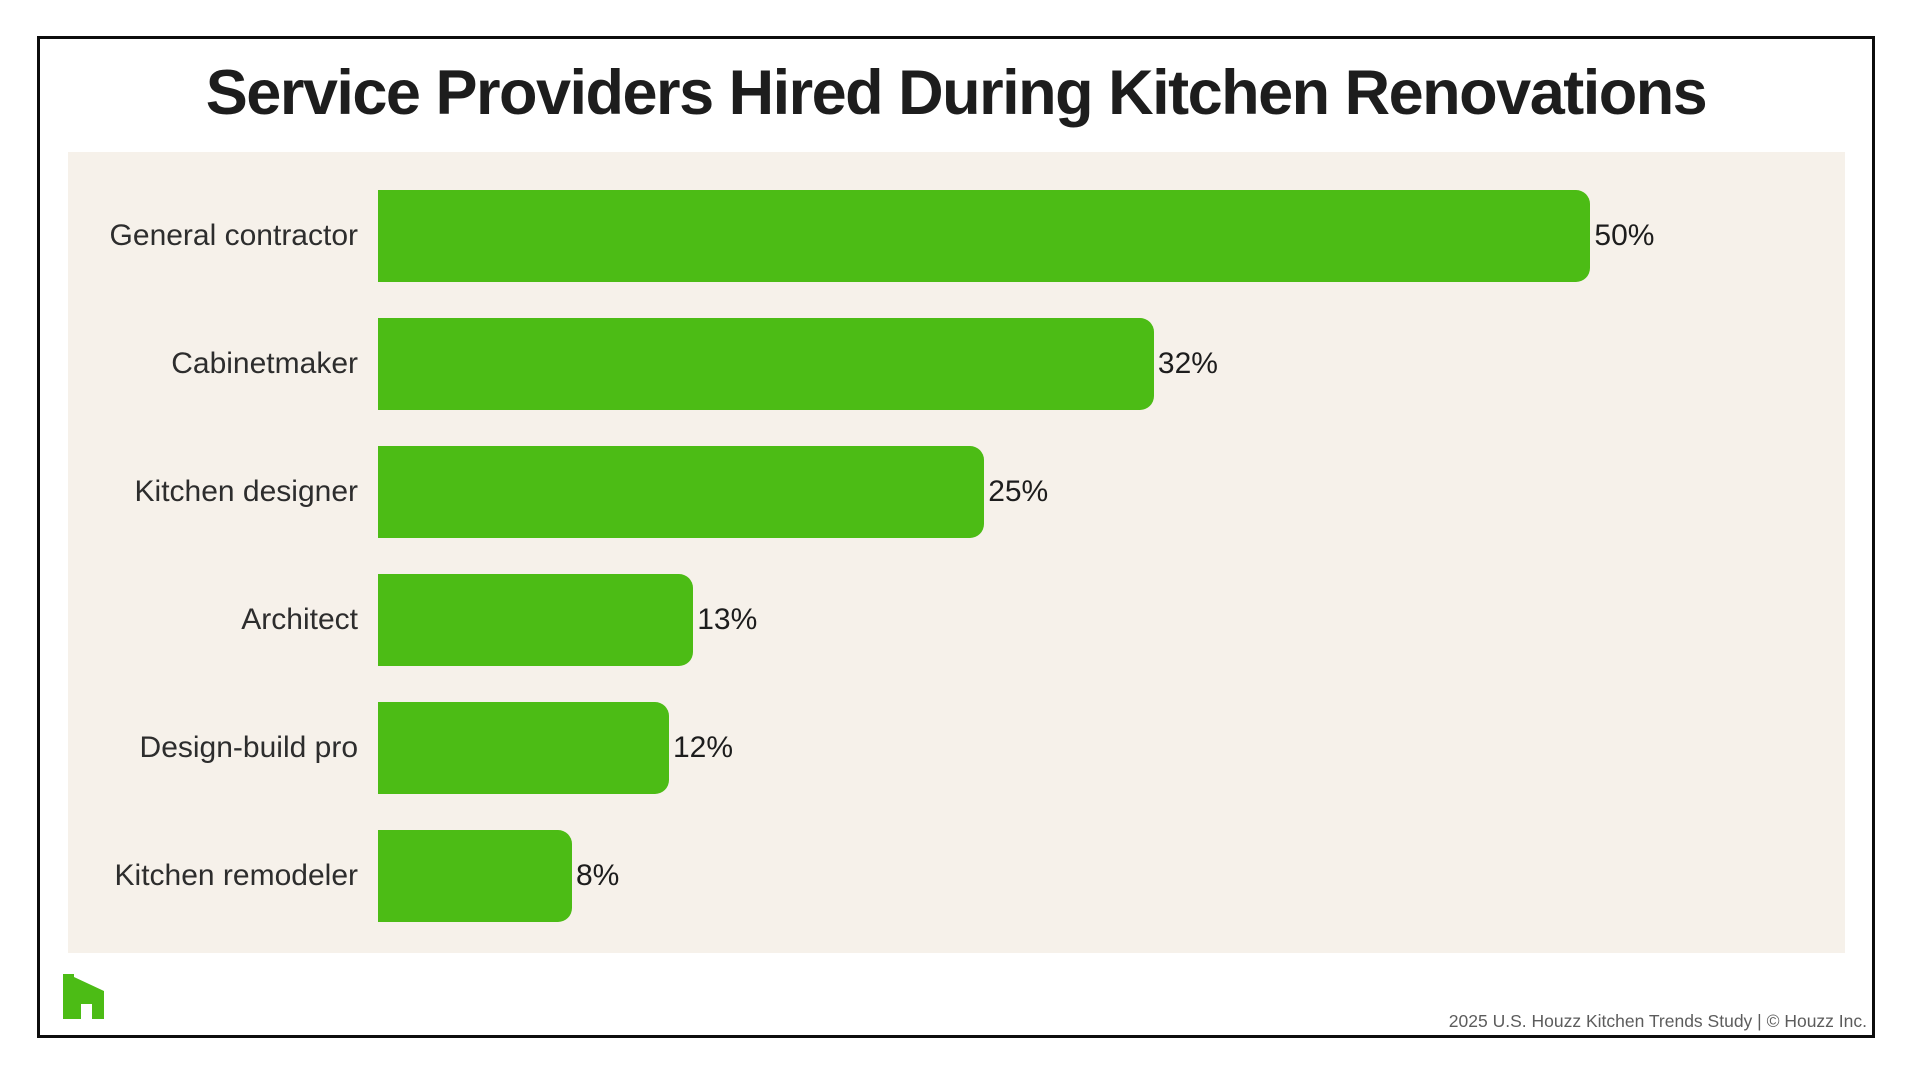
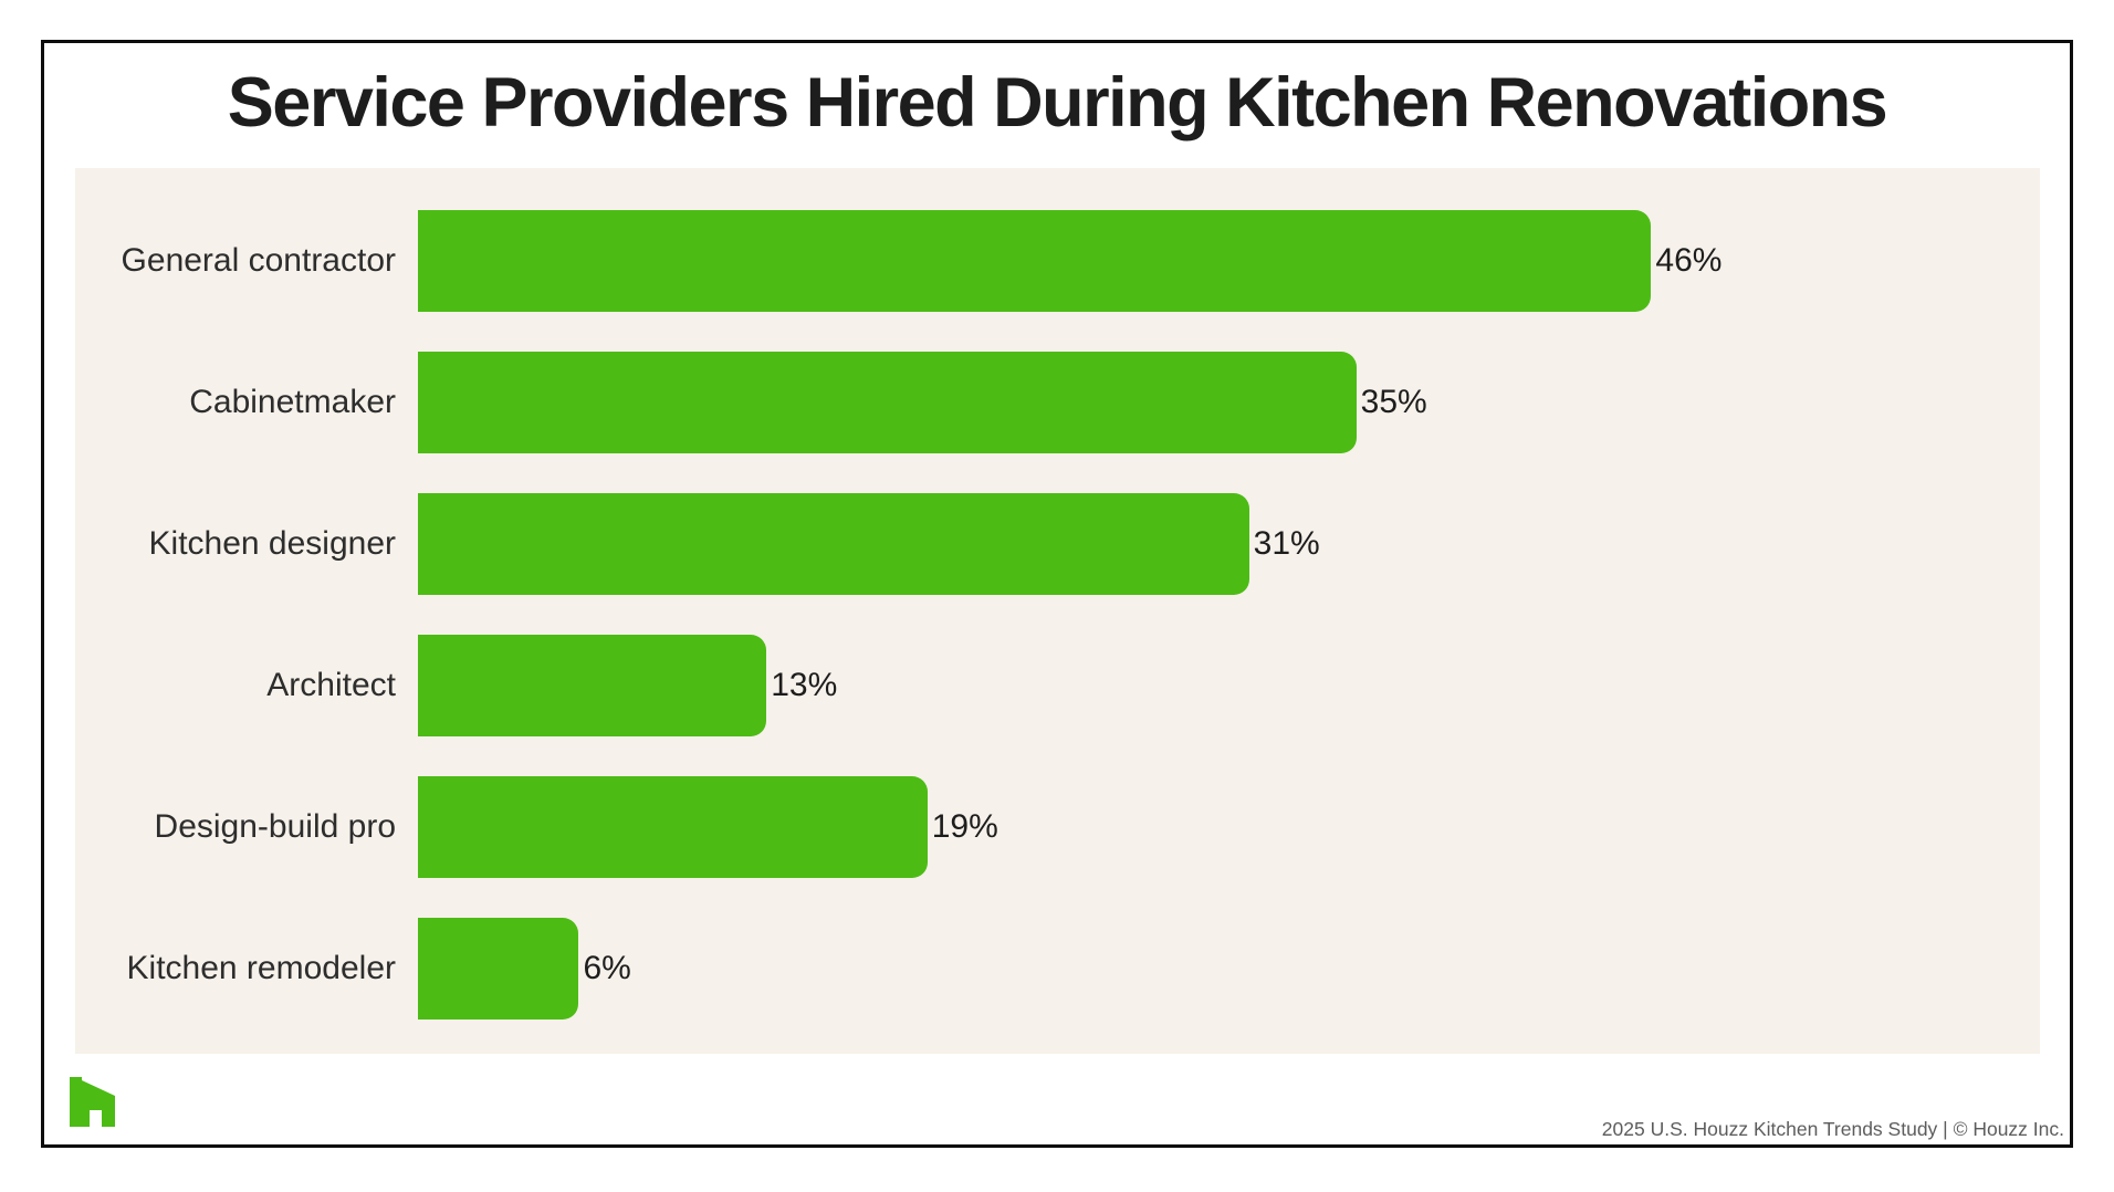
General contractor: 50% -> 46%
Cabinetmaker: 32% -> 35%
Kitchen designer: 25% -> 31%
Design-build pro: 12% -> 19%
Kitchen remodeler: 8% -> 6%
